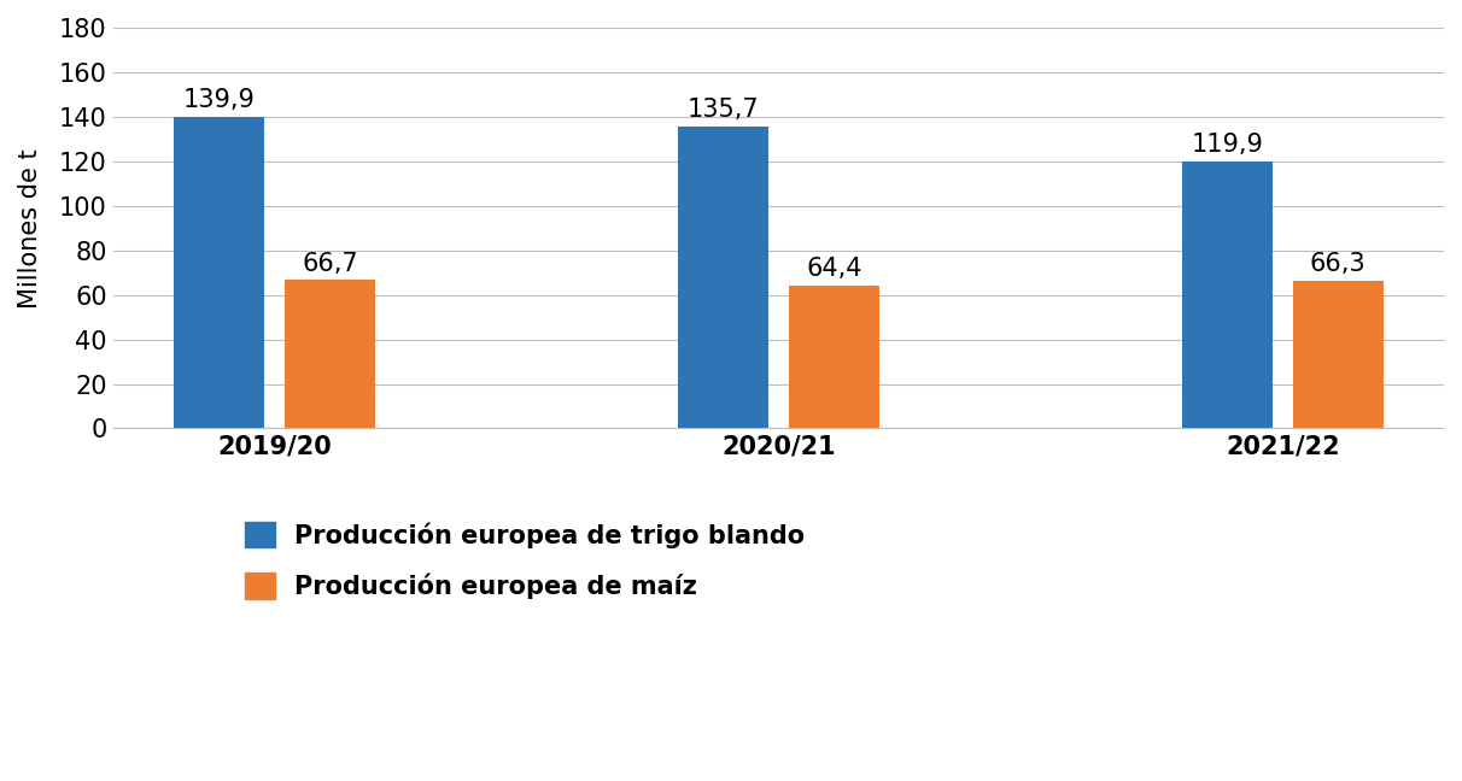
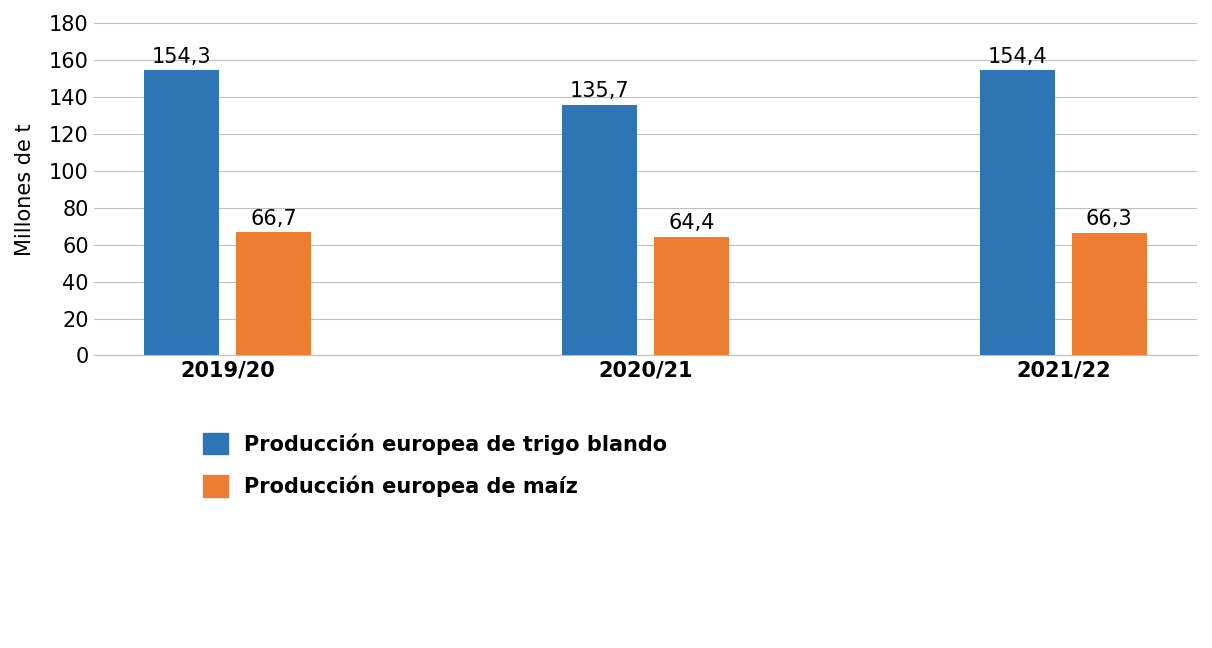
Producción europea de trigo blando/2019/20: 139,9 -> 154,3
Producción europea de trigo blando/2021/22: 119,9 -> 154,4
